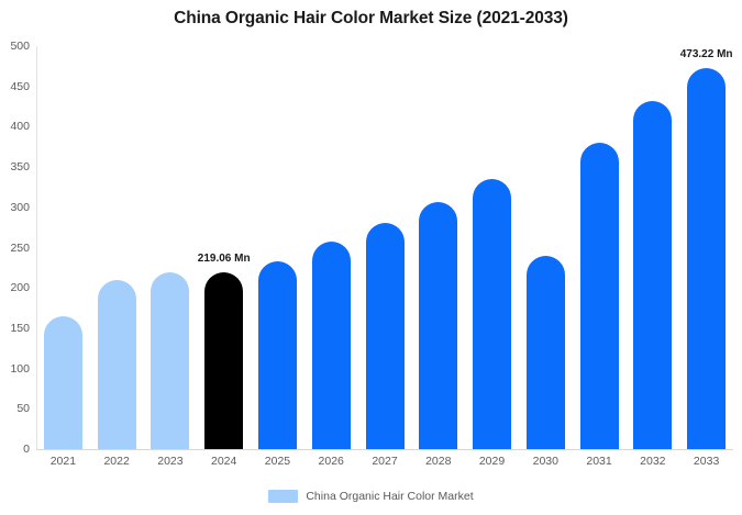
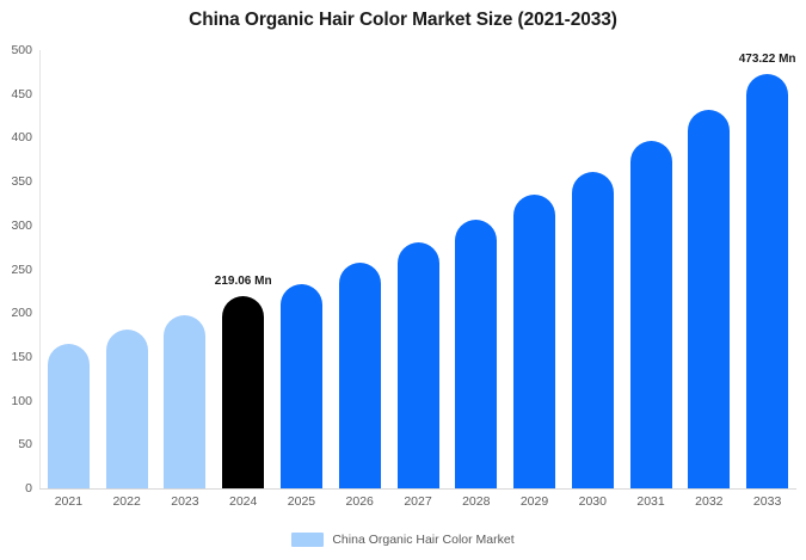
2022: 210 -> 180
2023: 220 -> 200
2030: 240 -> 360
2031: 380 -> 400
